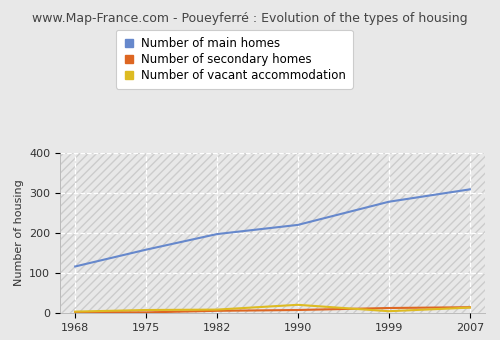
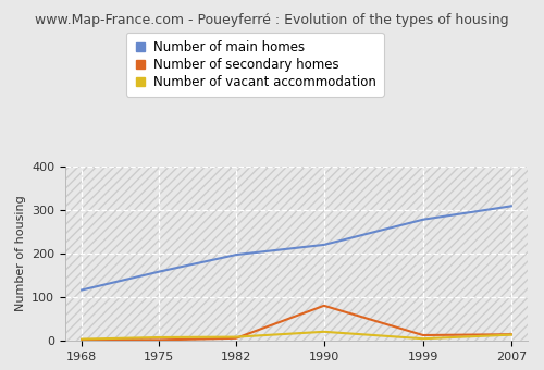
Number of secondary homes/1990: 7 -> 80
